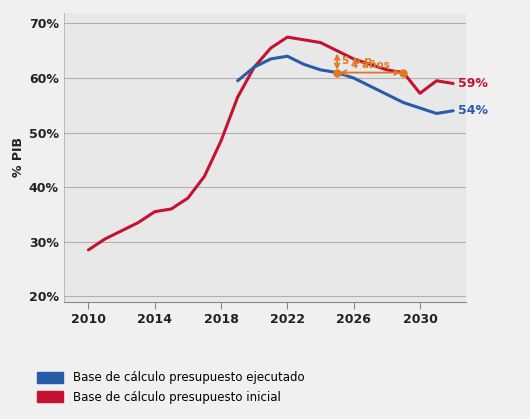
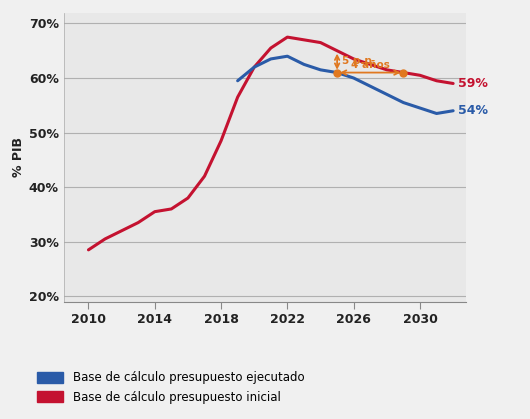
Base de cálculo presupuesto inicial/2030: 57.2% -> 60.5%
